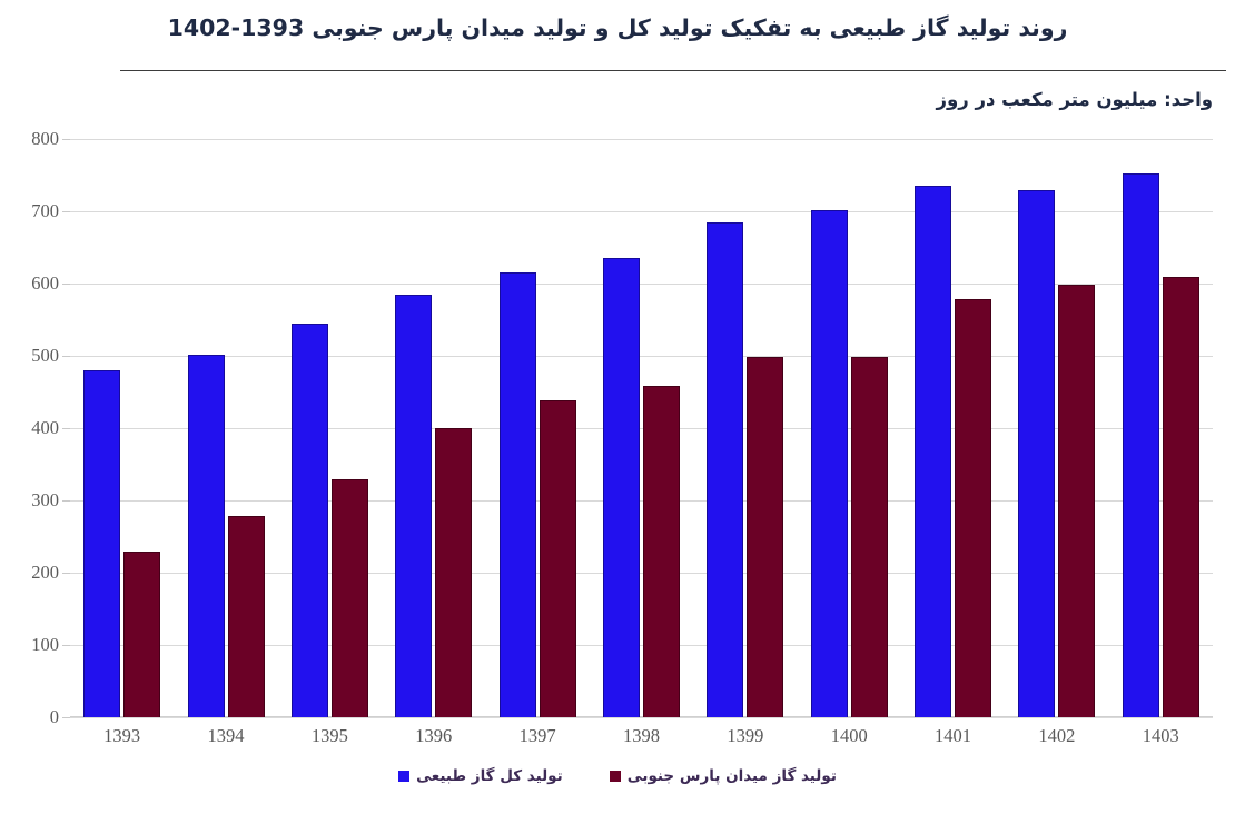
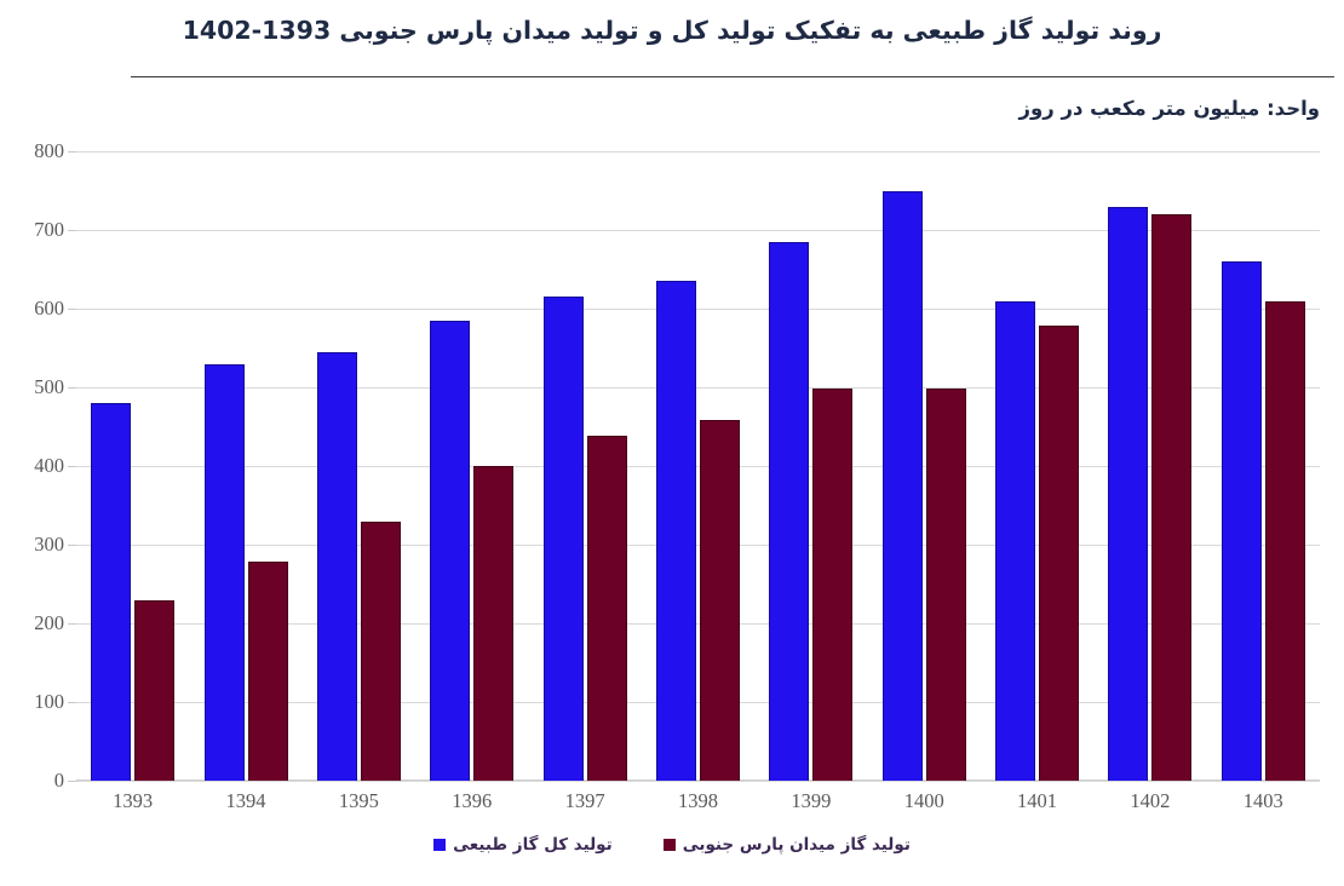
تولید کل گاز طبیعی/1394: 500 -> 530
تولید کل گاز طبیعی/1400: 700 -> 750
تولید کل گاز طبیعی/1401: 740 -> 610
تولید گاز میدان پارس جنوبی/1402: 600 -> 720
تولید کل گاز طبیعی/1403: 750 -> 660
